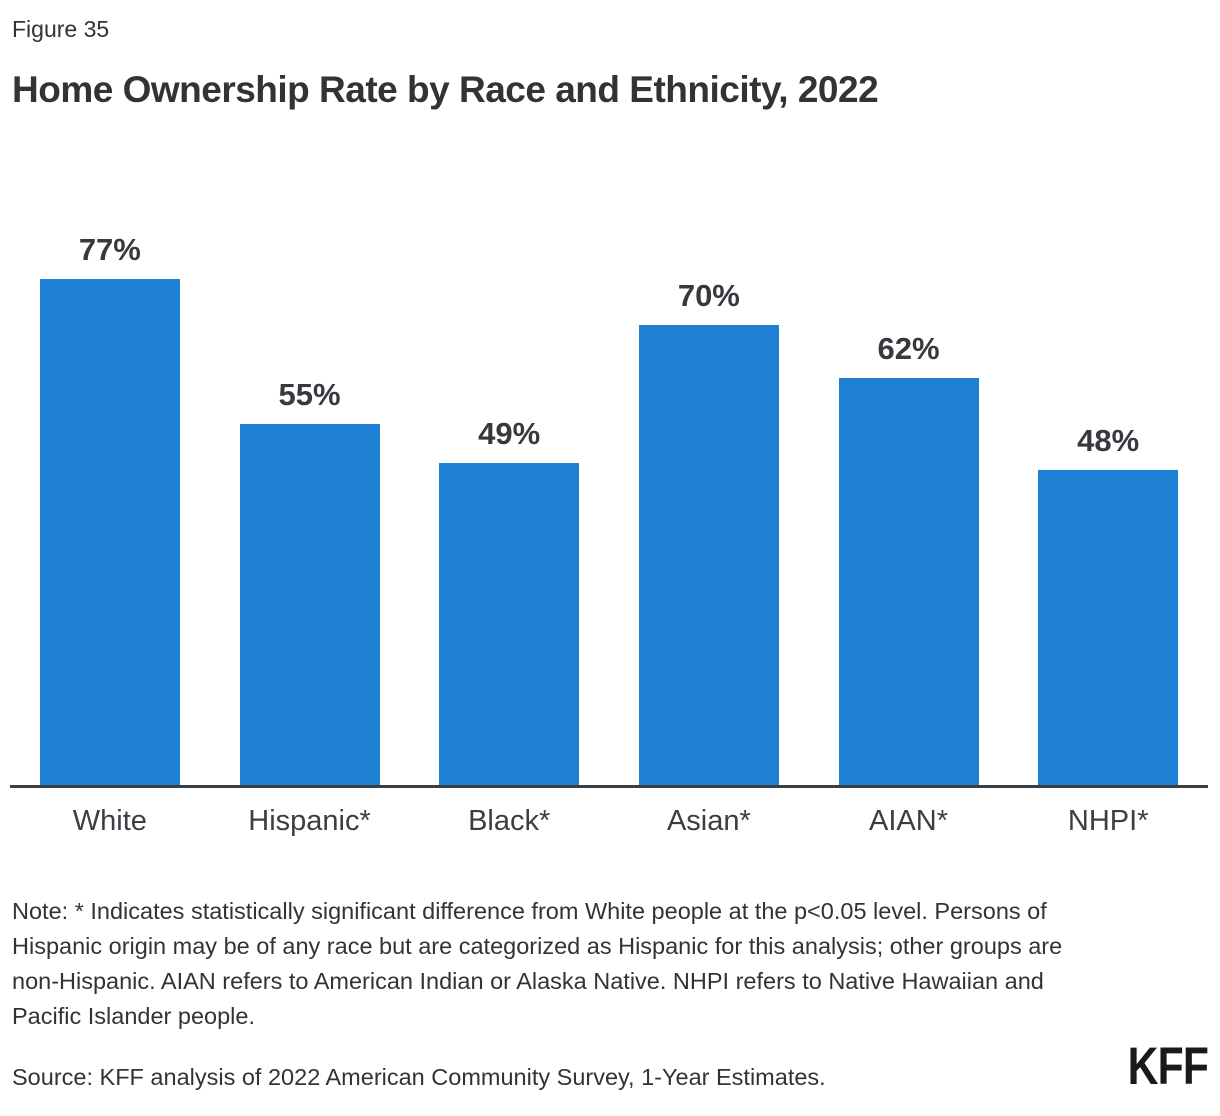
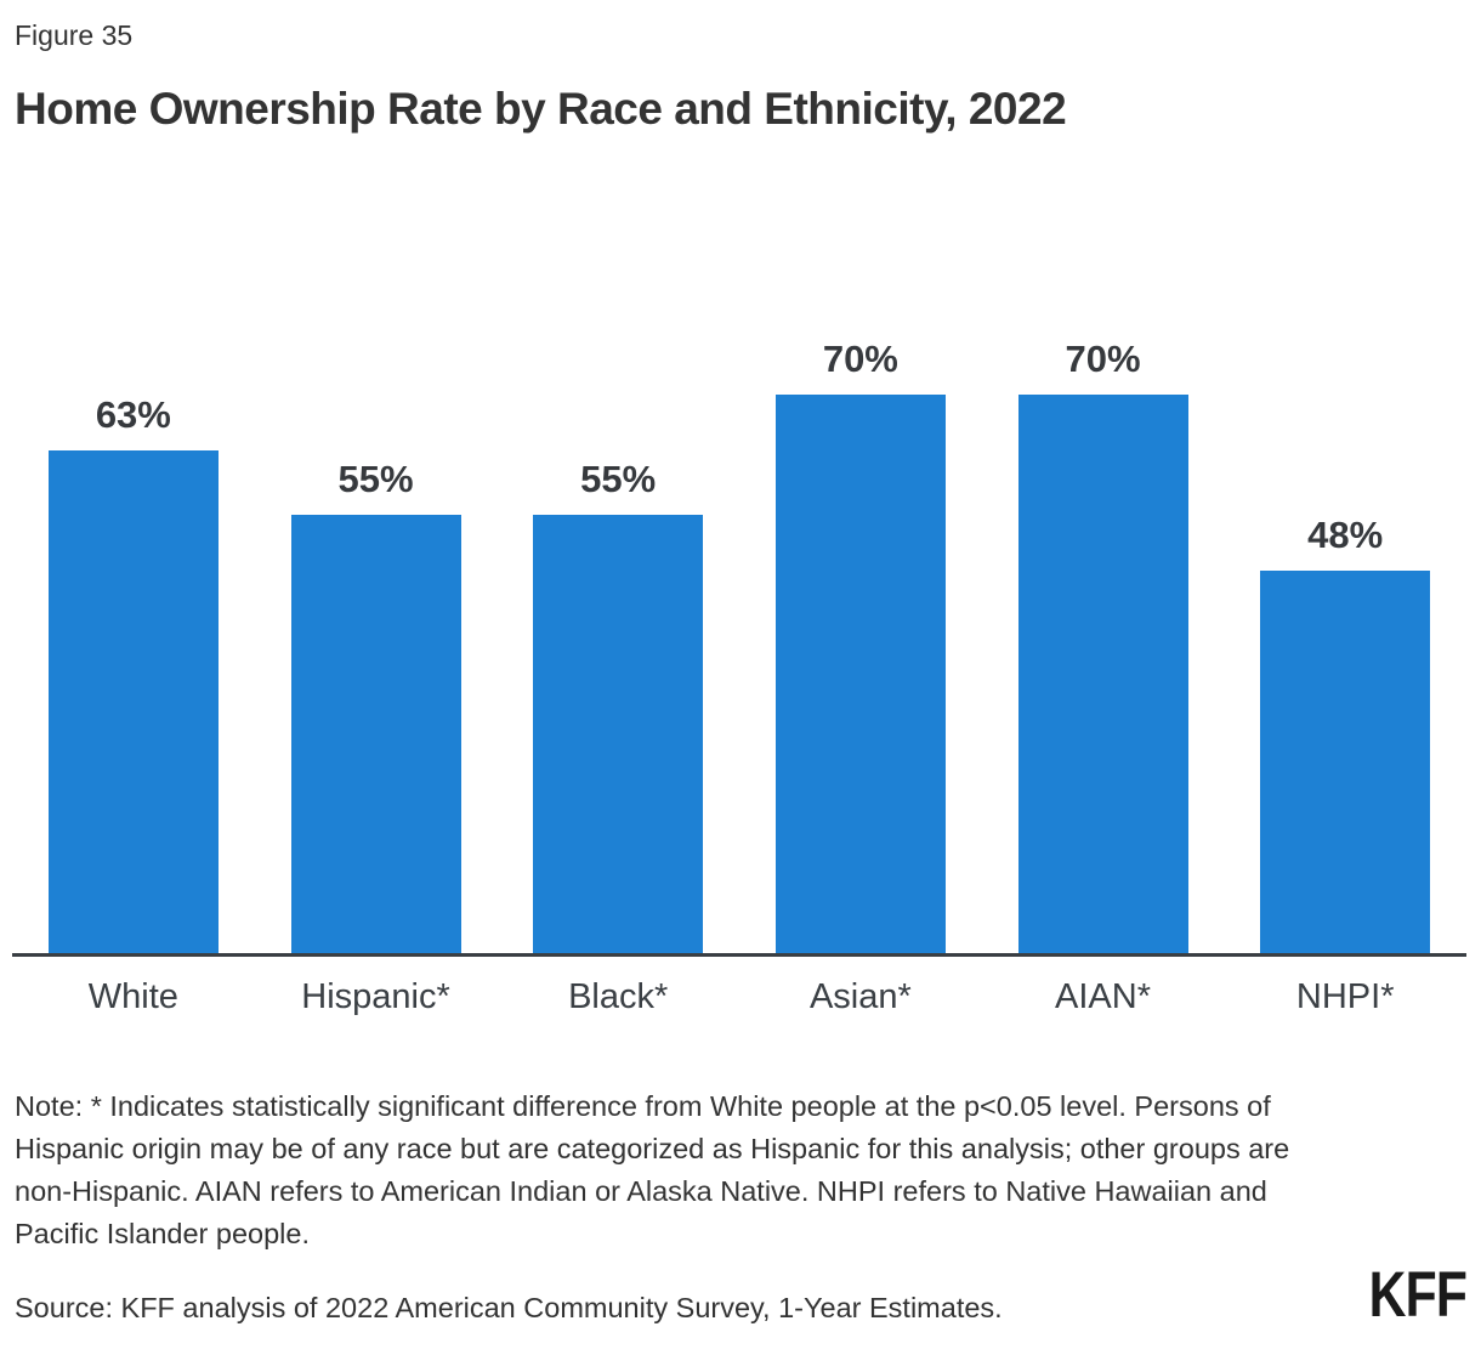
White: 77% -> 63%
Black*: 49% -> 55%
AIAN*: 62% -> 70%
